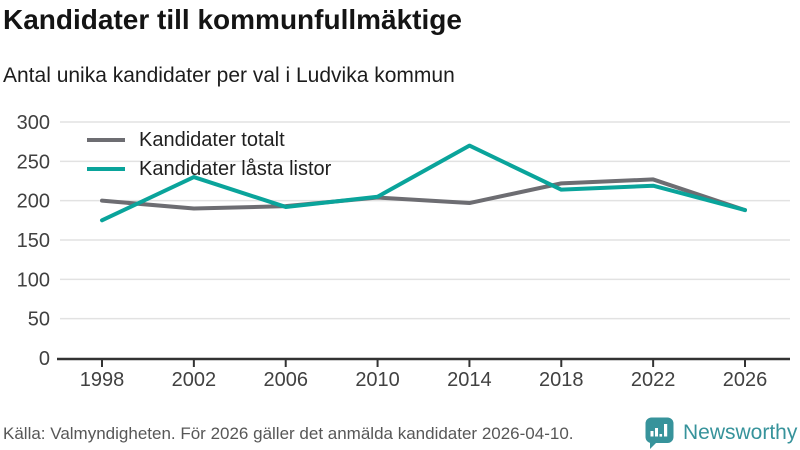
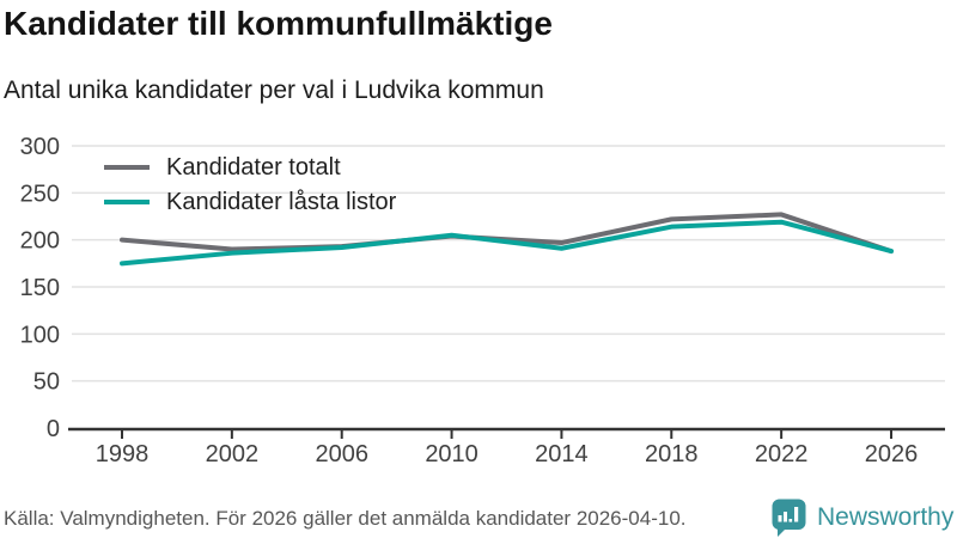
Kandidater låsta listor/2002: 230 -> 190
Kandidater låsta listor/2014: 270 -> 190
